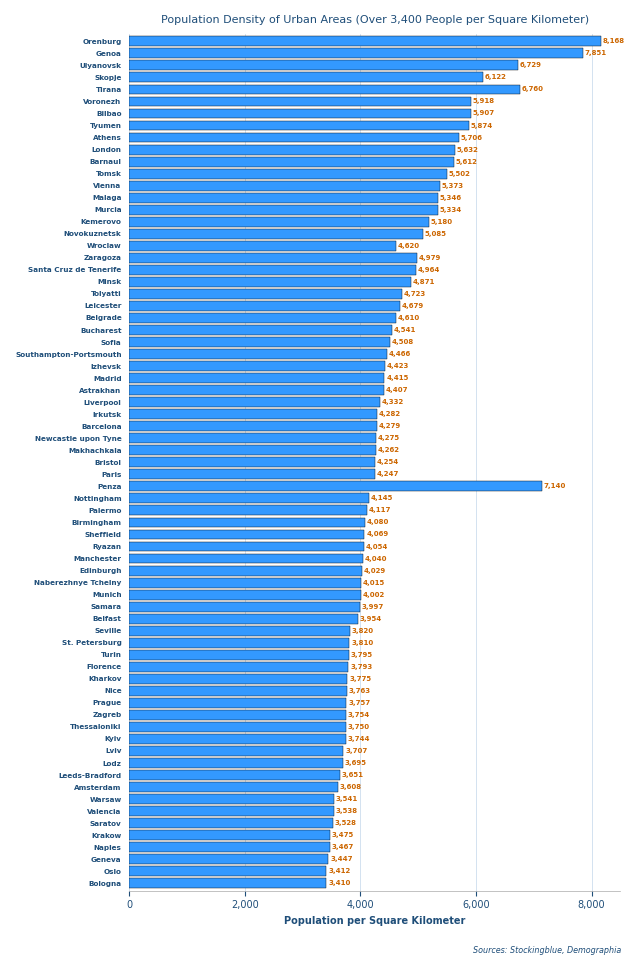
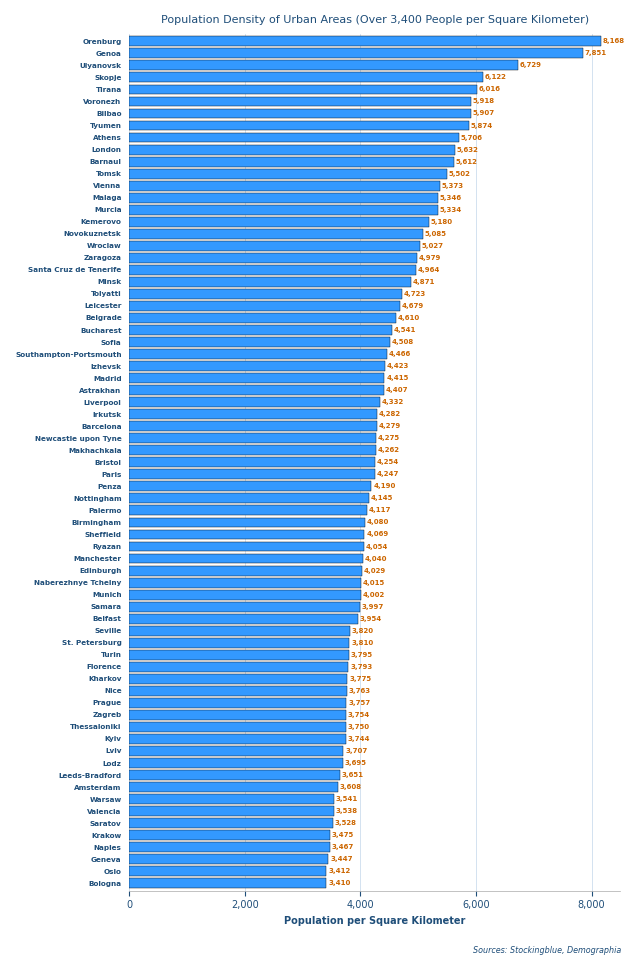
Tirana: 6,760 -> 6,020
Wroclaw: 4,620 -> 5,030
Penza: 7,140 -> 4,190
